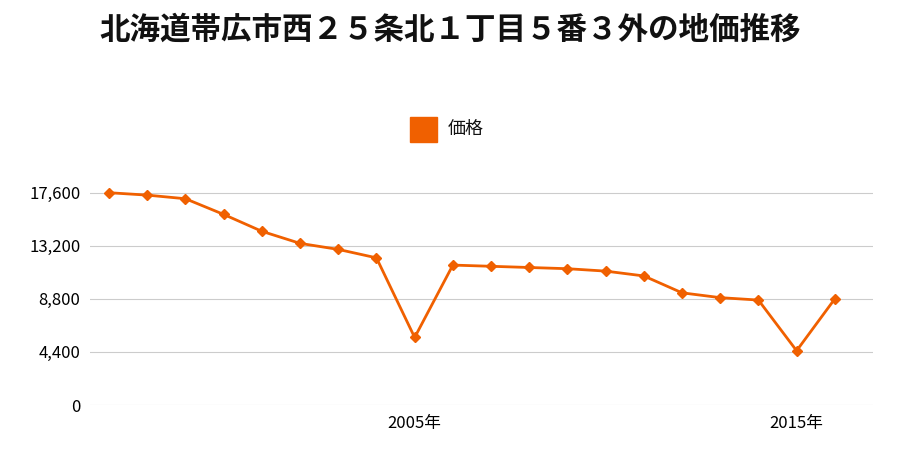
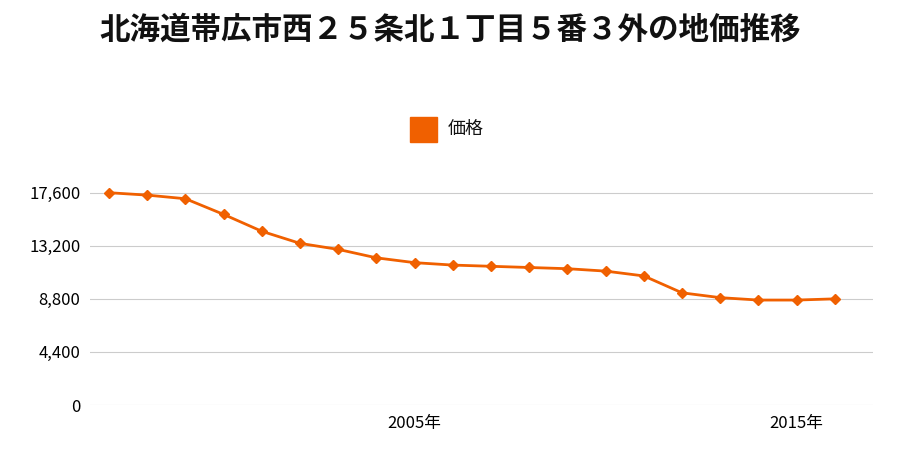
2005年: 5,600 -> 11,800
2015年: 4,500 -> 8,700
